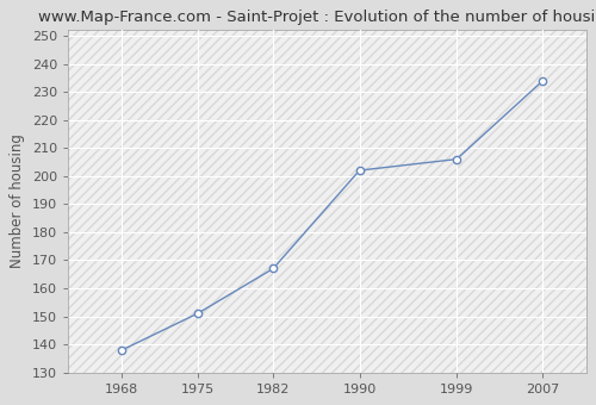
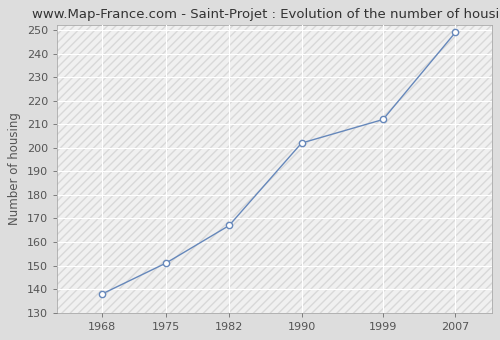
1999: 206 -> 212
2007: 234 -> 249
